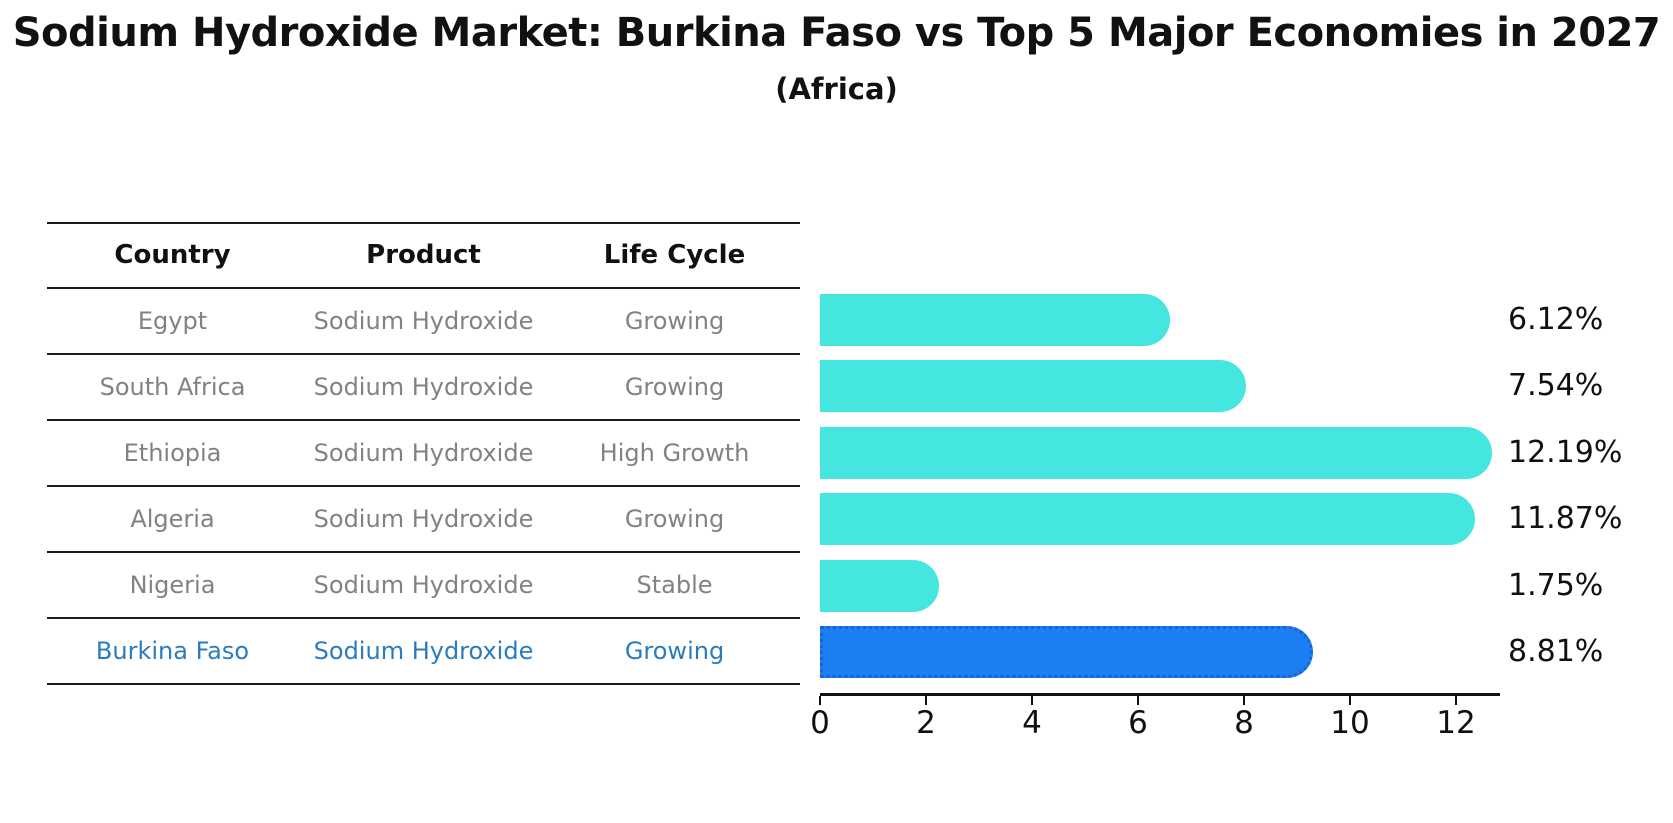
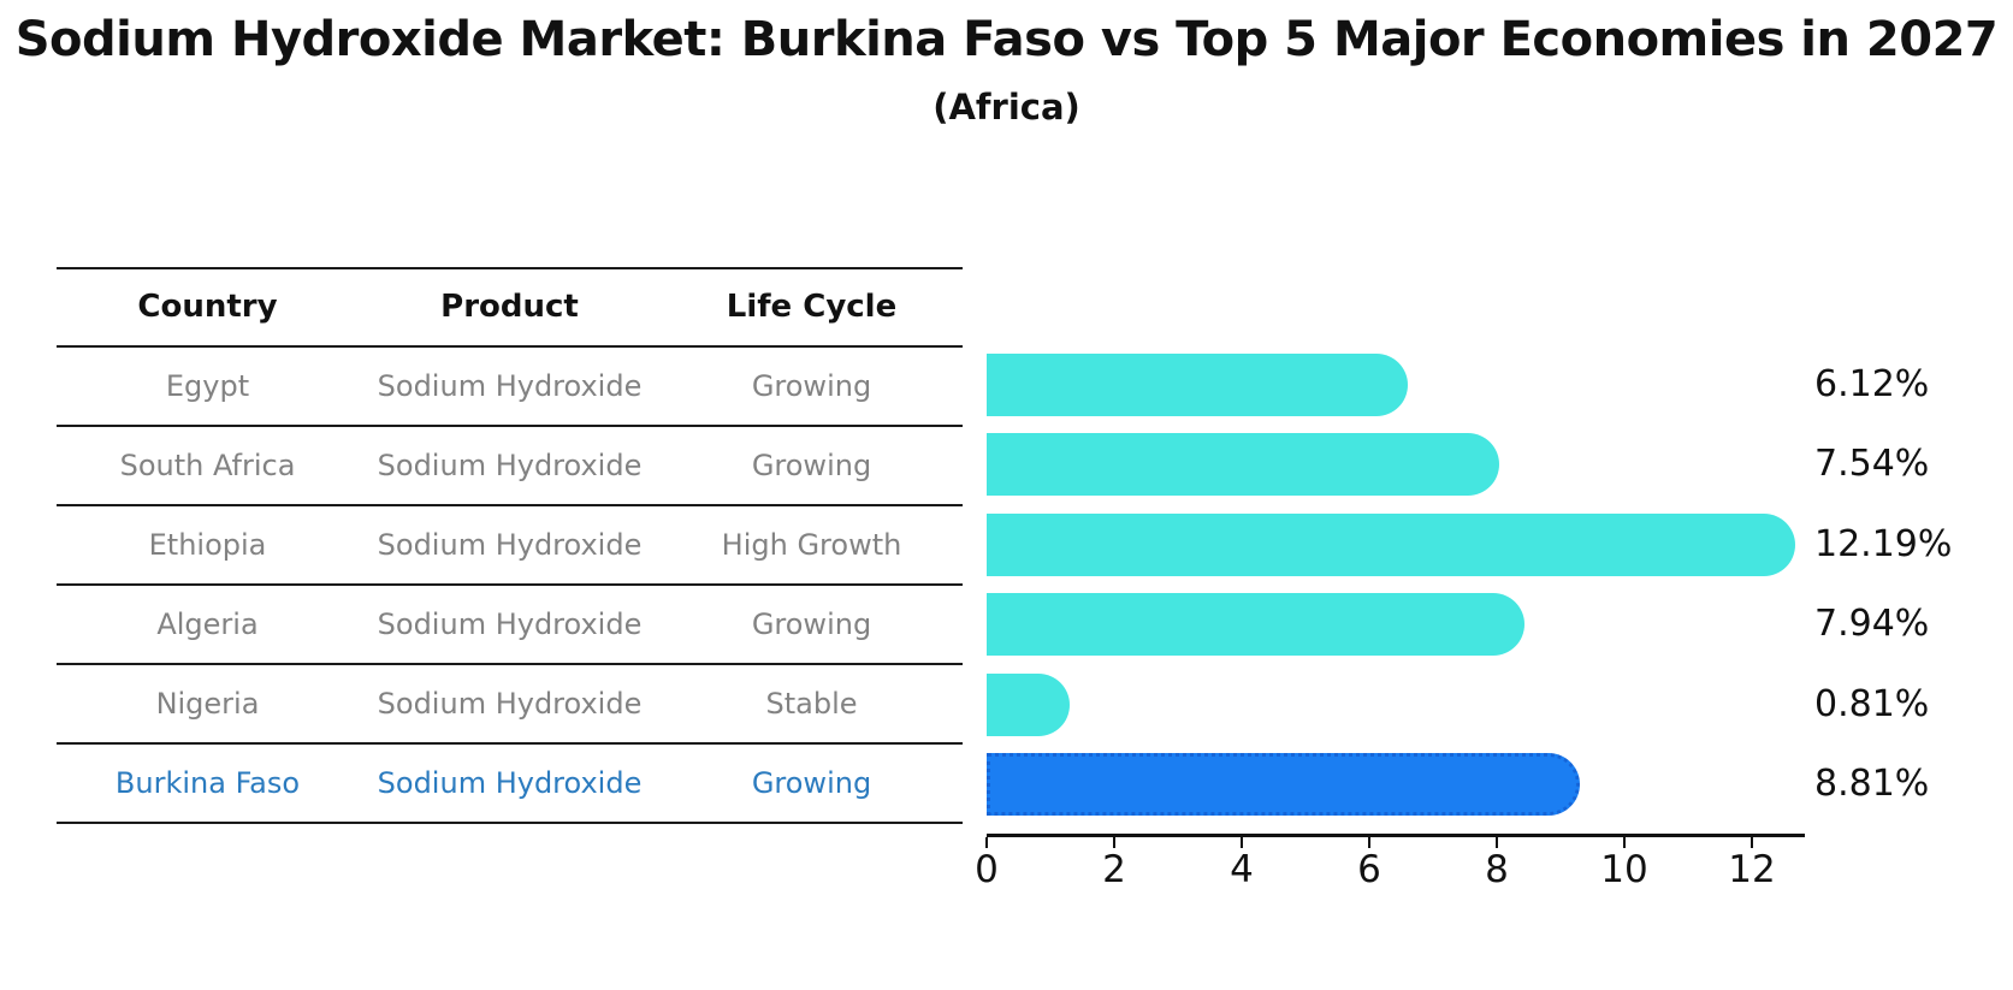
Algeria: 11.87% -> 7.94%
Nigeria: 1.75% -> 0.81%
